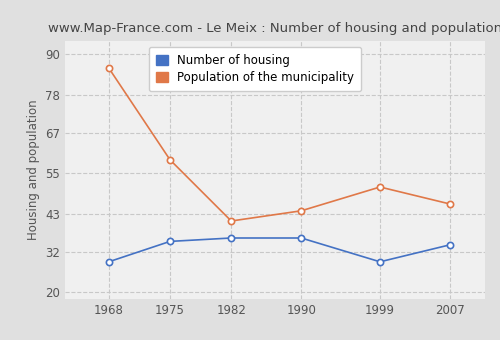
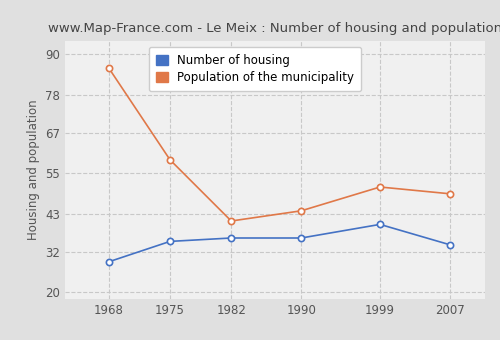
Number of housing/1999: 29 -> 40
Population of the municipality/2007: 46 -> 49
